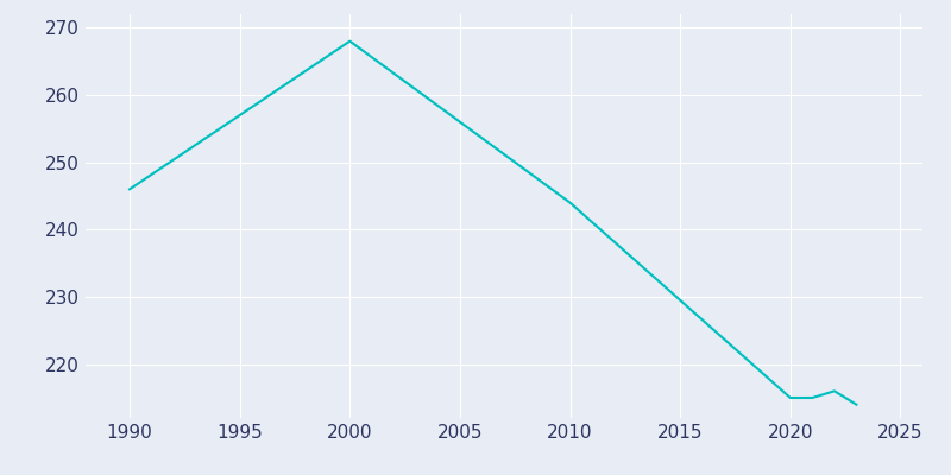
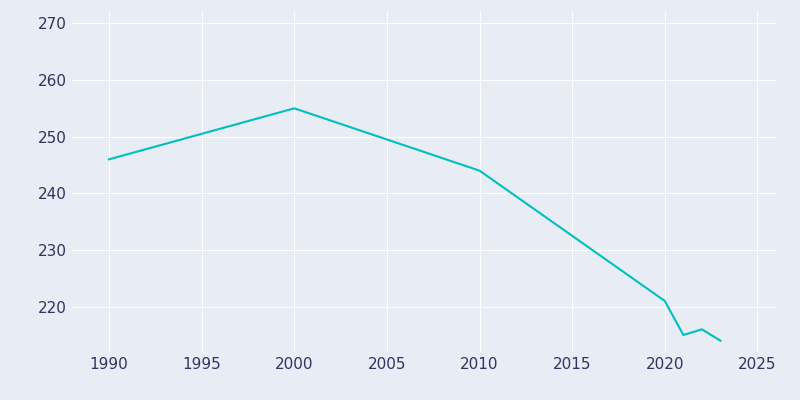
2000: 268 -> 255
2020: 215 -> 221
